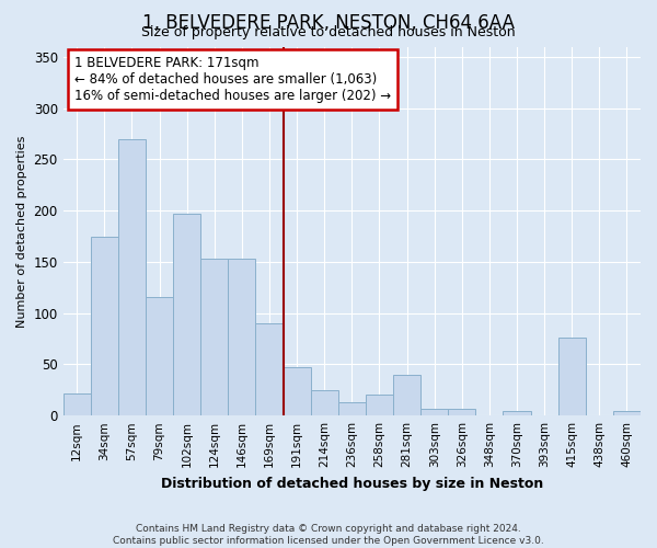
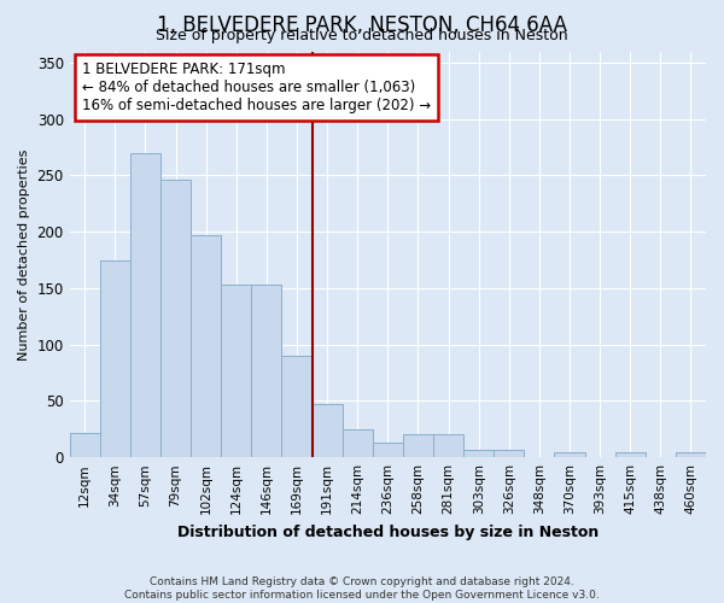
79sqm: 116 -> 246
281sqm: 40 -> 20
415sqm: 76 -> 5
